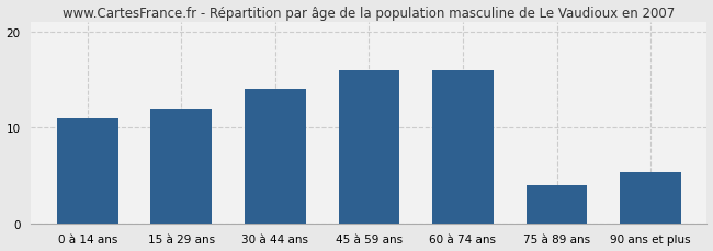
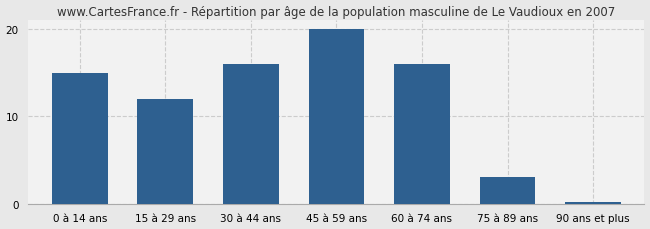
0 à 14 ans: 11.0 -> 15.0
30 à 44 ans: 14.0 -> 16.0
45 à 59 ans: 16.0 -> 20.0
75 à 89 ans: 4.0 -> 3.0
90 ans et plus: 5.4 -> 0.2
